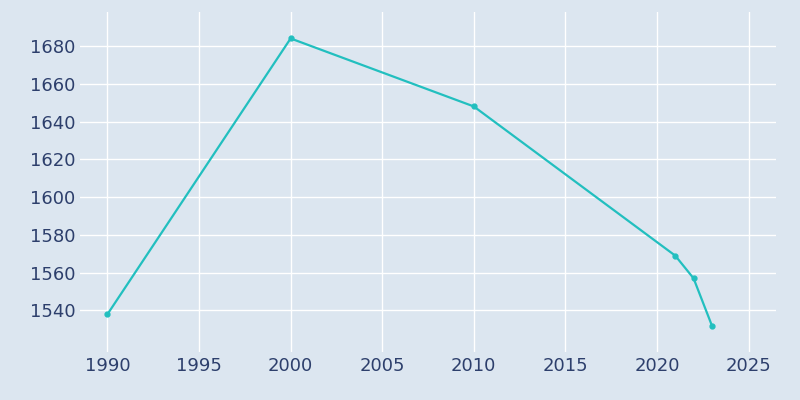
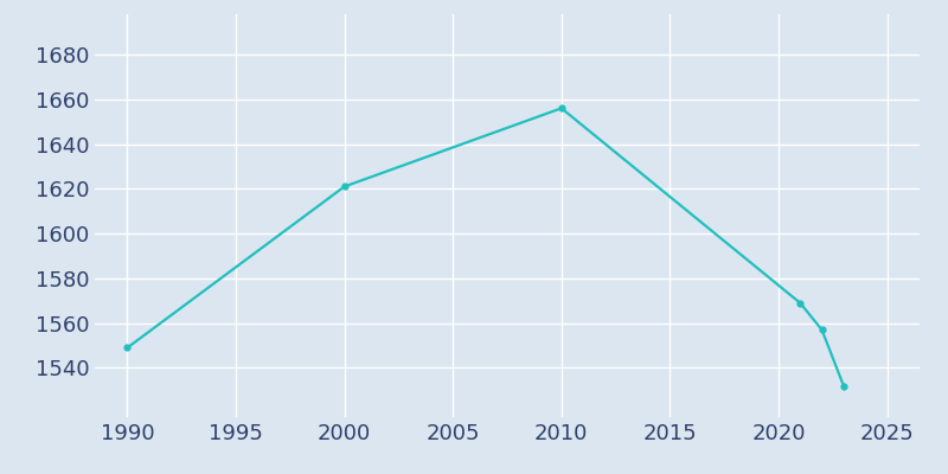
1990: 1538 -> 1549
2000: 1684 -> 1621
2010: 1648 -> 1656
